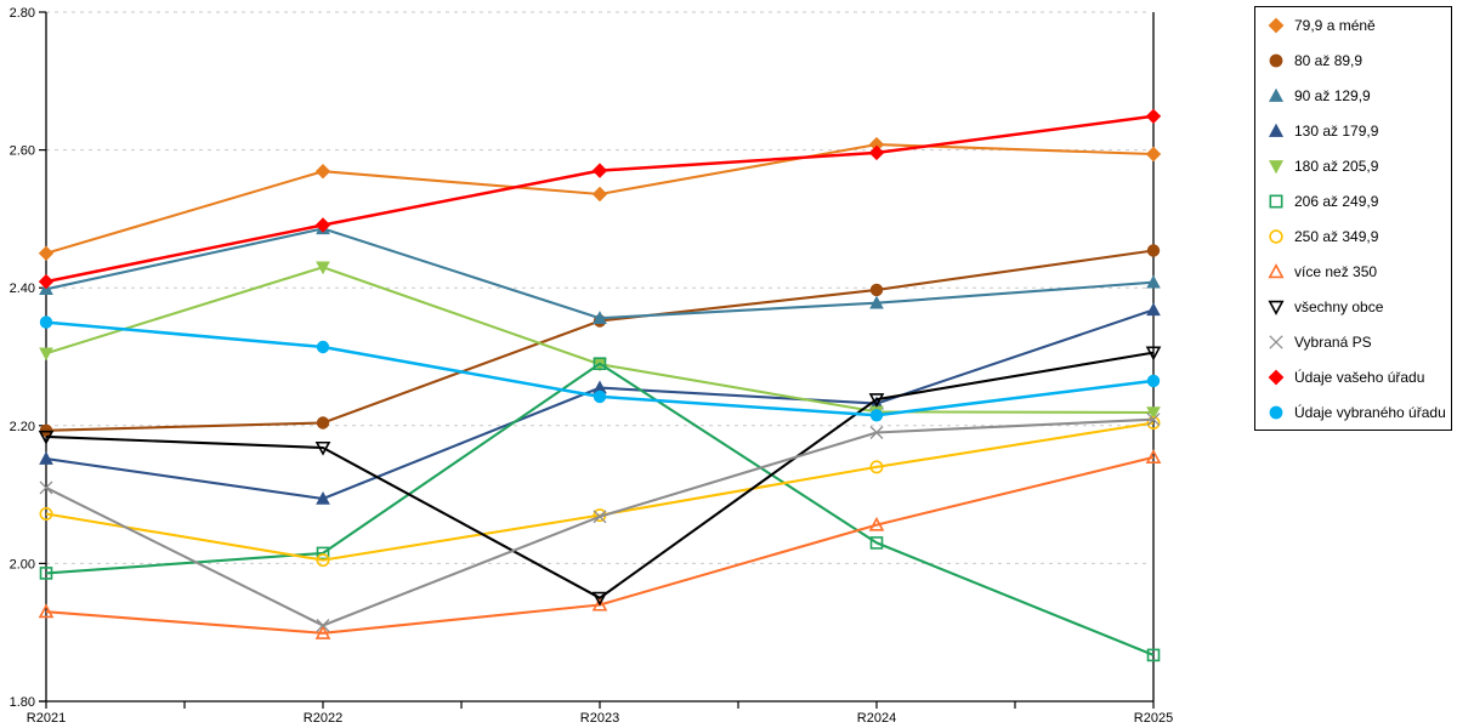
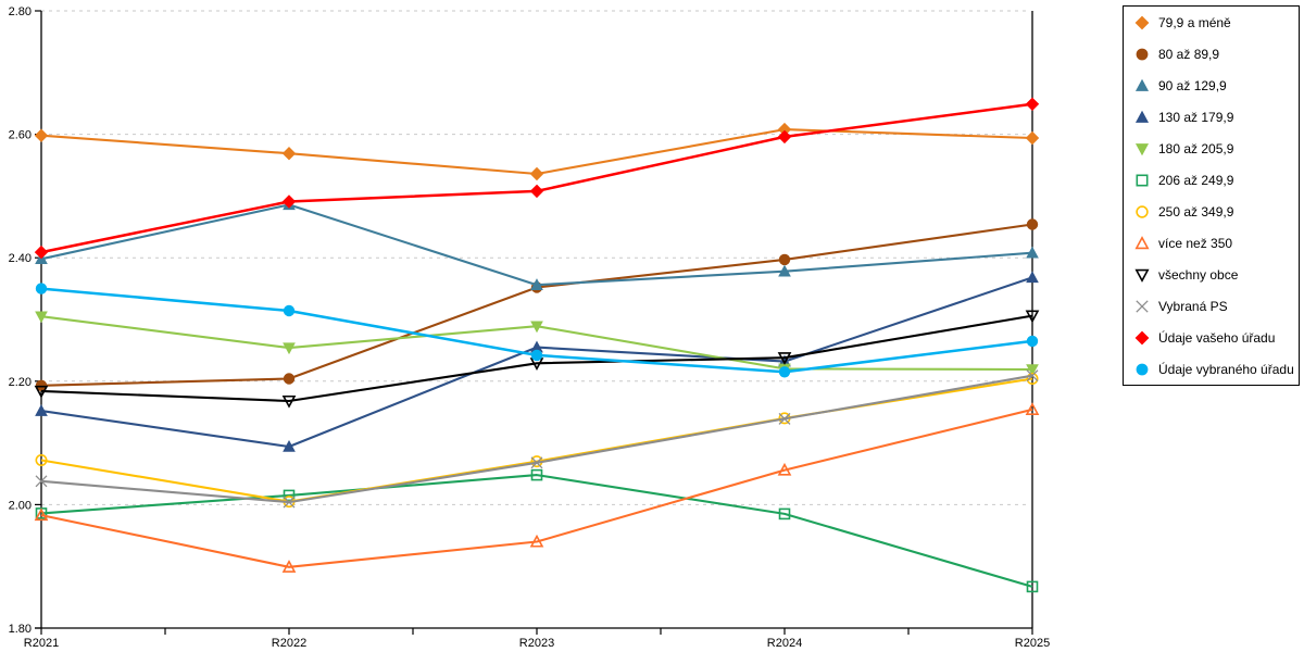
79,9 a méně/R2021: 2.45 -> 2.60
více než 350/R2021: 1.93 -> 1.98
Vybraná PS/R2021: 2.11 -> 2.04
180 až 205,9/R2022: 2.43 -> 2.25
Vybraná PS/R2022: 1.91 -> 2.00
206 až 249,9/R2023: 2.29 -> 2.05
všechny obce/R2023: 1.95 -> 2.23
Údaje vašeho úřadu/R2023: 2.57 -> 2.51
206 až 249,9/R2024: 2.03 -> 1.99
Vybraná PS/R2024: 2.19 -> 2.14
